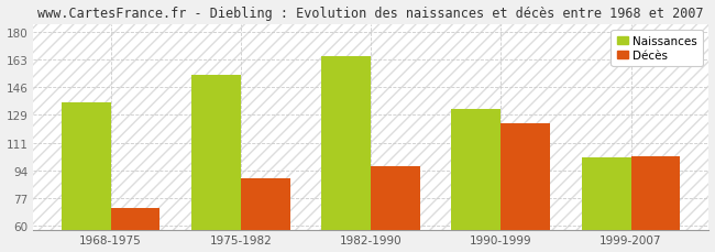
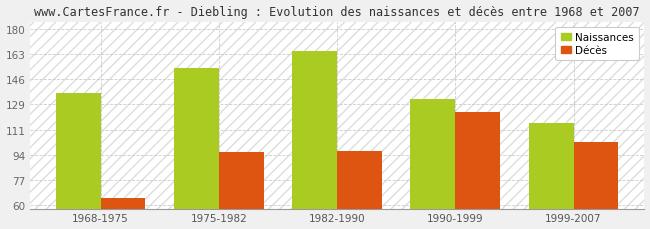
Décès/1968-1975: 71 -> 65
Décès/1975-1982: 89 -> 96
Naissances/1999-2007: 102 -> 116
